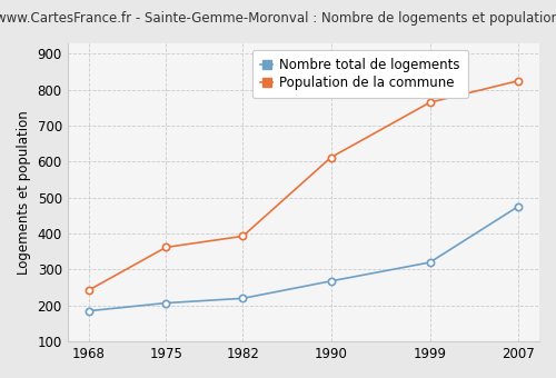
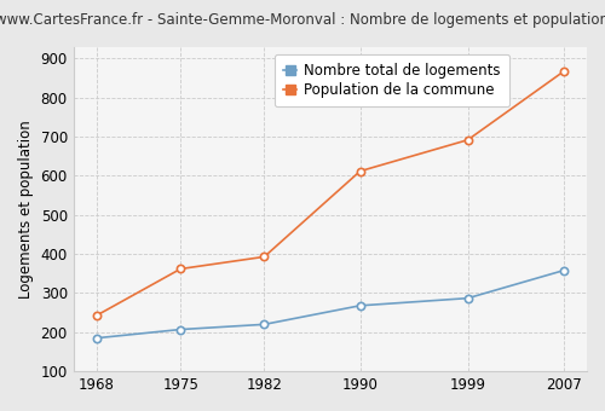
Nombre total de logements/1999: 320 -> 287
Population de la commune/1999: 765 -> 692
Nombre total de logements/2007: 475 -> 358
Population de la commune/2007: 825 -> 867
